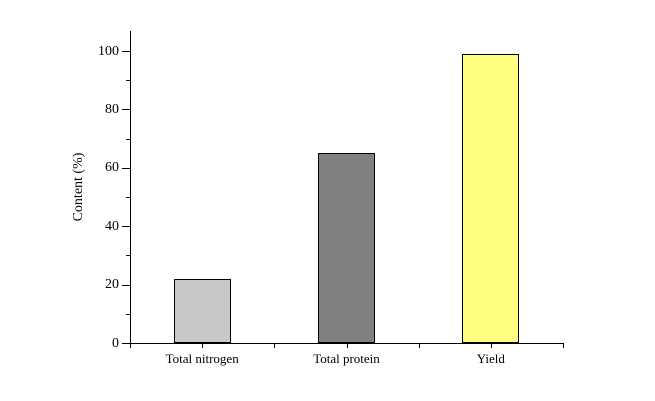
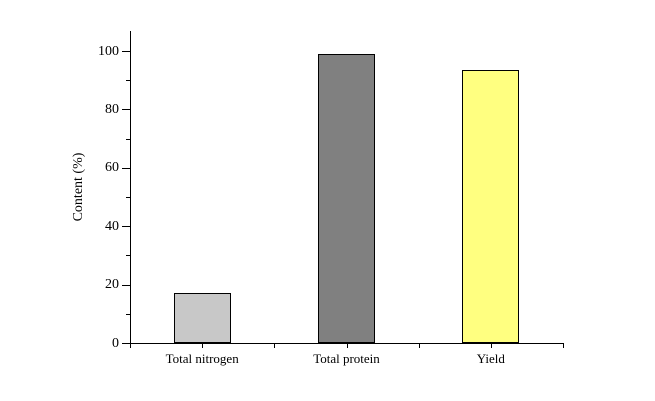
Total nitrogen: 22 -> 17
Total protein: 65 -> 99
Yield: 99 -> 94
